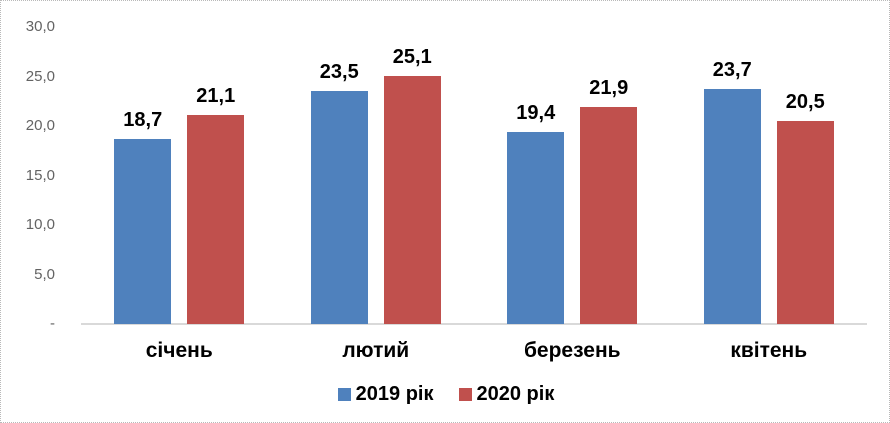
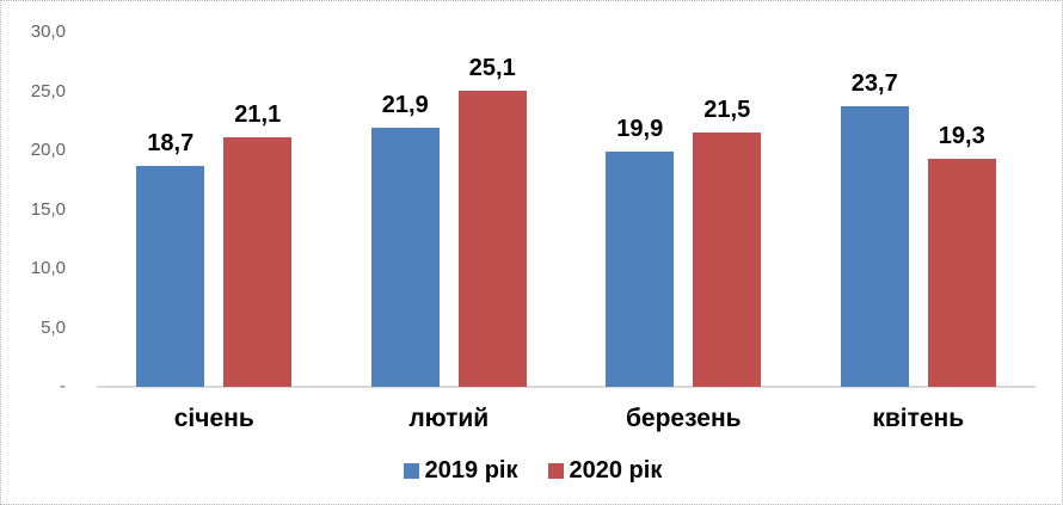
2019 рік/лютий: 23,5 -> 21,9
2019 рік/березень: 19,4 -> 19,9
2020 рік/березень: 21,9 -> 21,5
2020 рік/квітень: 20,5 -> 19,3
